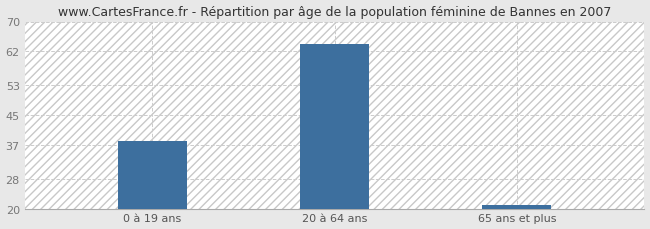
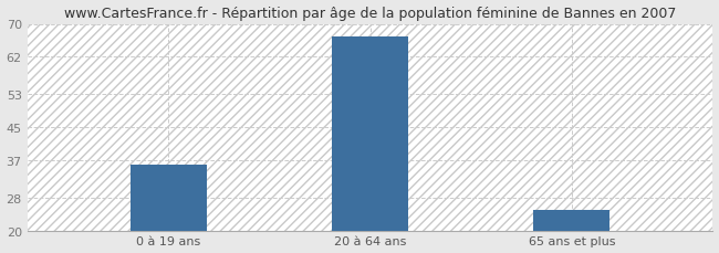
0 à 19 ans: 38 -> 36
20 à 64 ans: 64 -> 67
65 ans et plus: 21 -> 25
